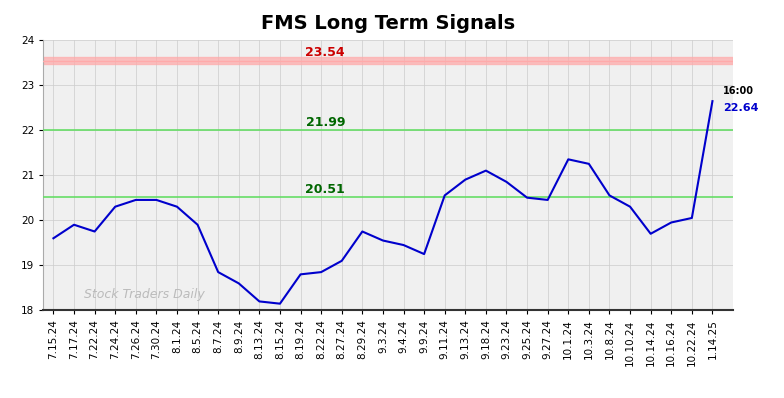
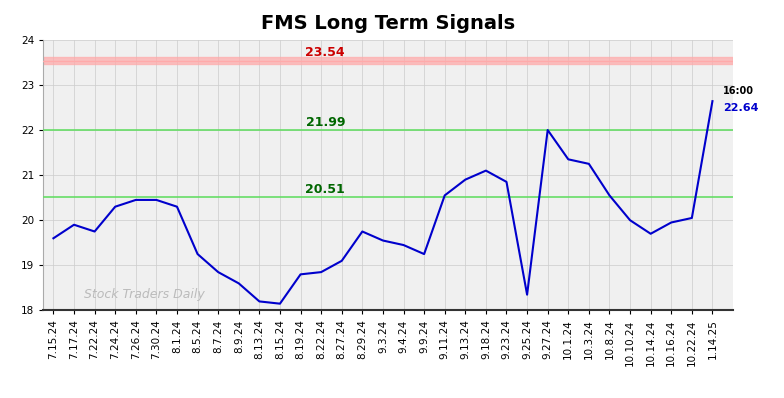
8.5.24: 19.90 -> 19.25
9.25.24: 20.50 -> 18.35
9.27.24: 20.45 -> 22.00
10.10.24: 20.30 -> 20.00
